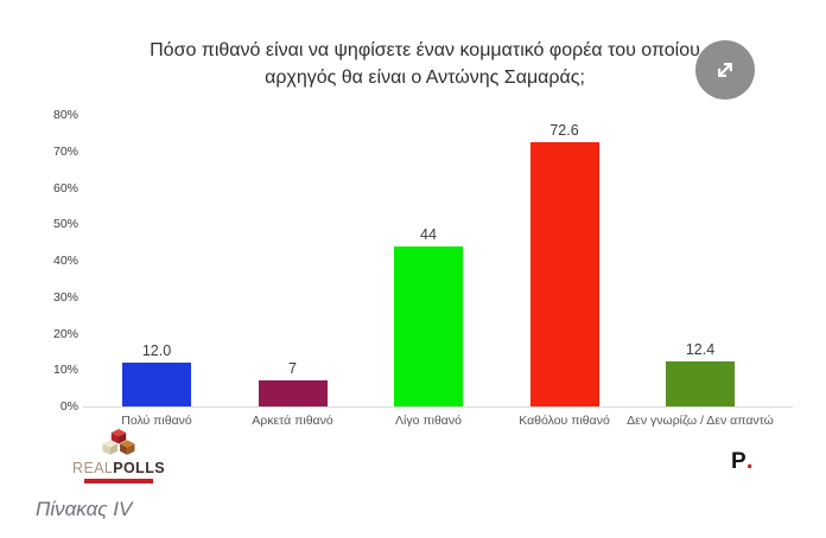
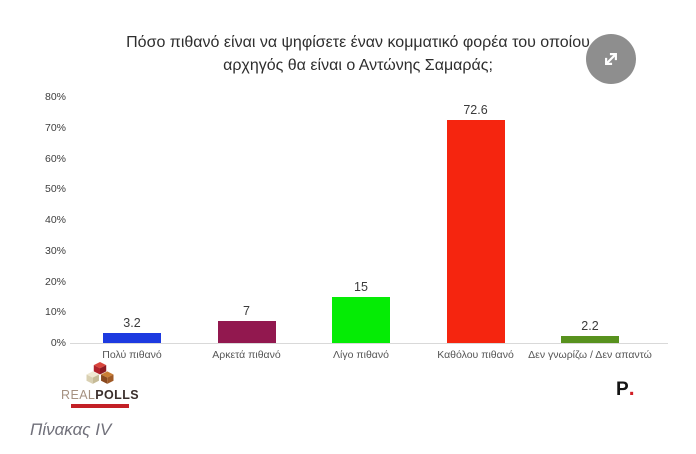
Πολύ πιθανό: 12.0 -> 3.2
Λίγο πιθανό: 44 -> 15
Δεν γνωρίζω / Δεν απαντώ: 12.4 -> 2.2
